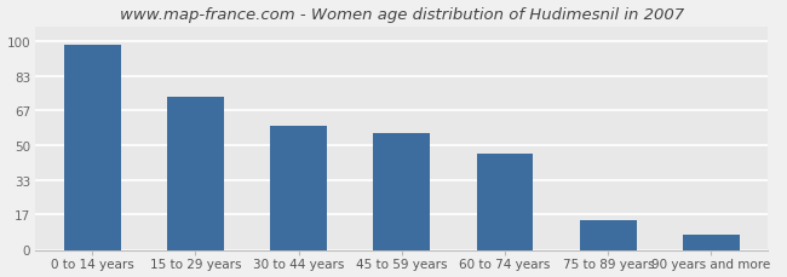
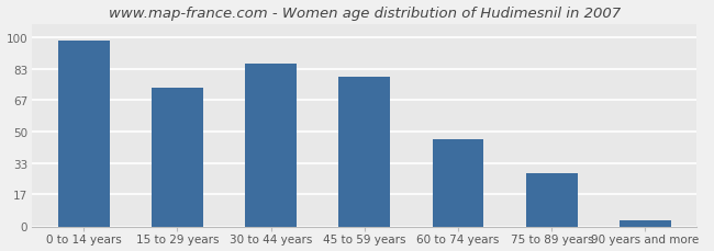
30 to 44 years: 59 -> 86
45 to 59 years: 56 -> 79
75 to 89 years: 14 -> 28
90 years and more: 7 -> 3
